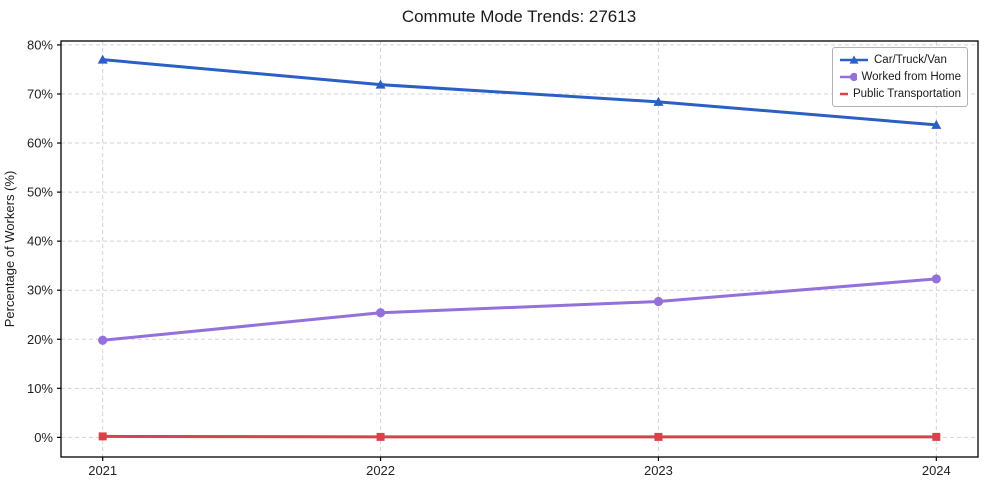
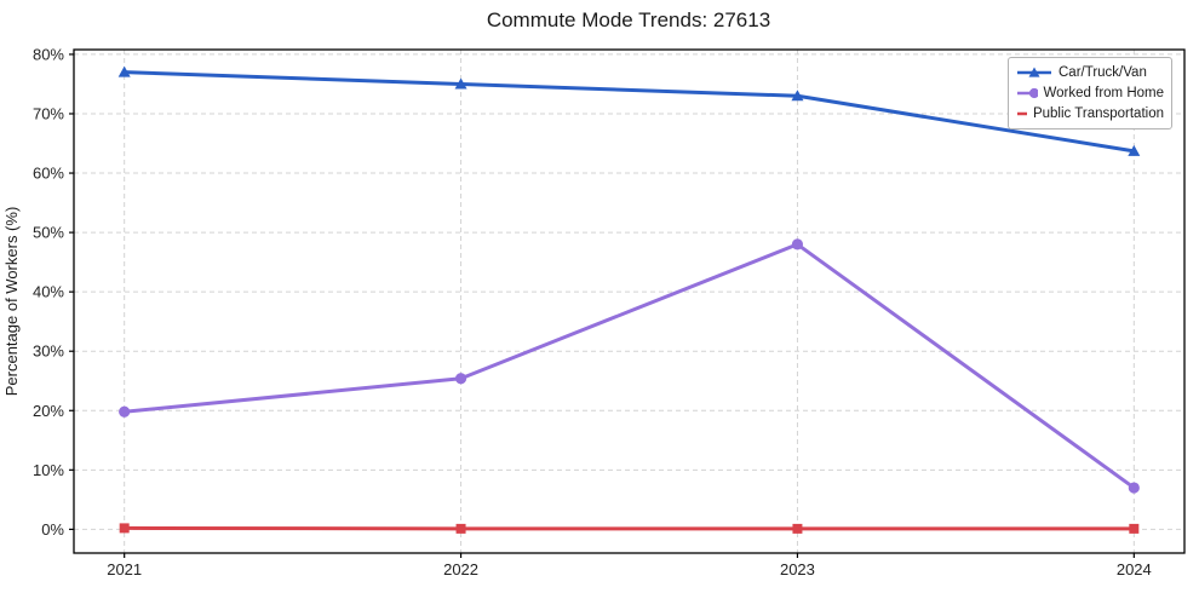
Car/Truck/Van/2022: 72% -> 75%
Car/Truck/Van/2023: 68% -> 73%
Worked from Home/2023: 28% -> 48%
Worked from Home/2024: 32% -> 7%
